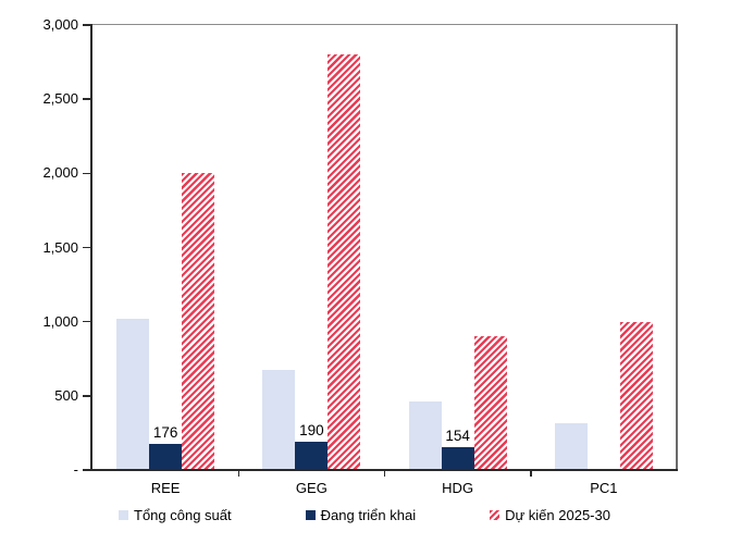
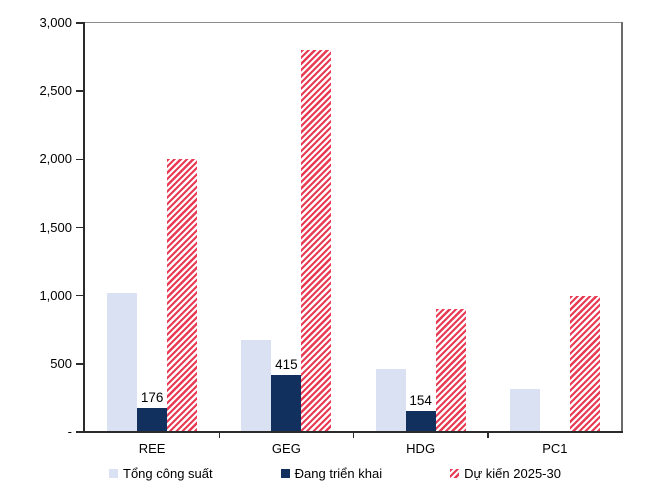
Đang triển khai/GEG: 190 -> 415
